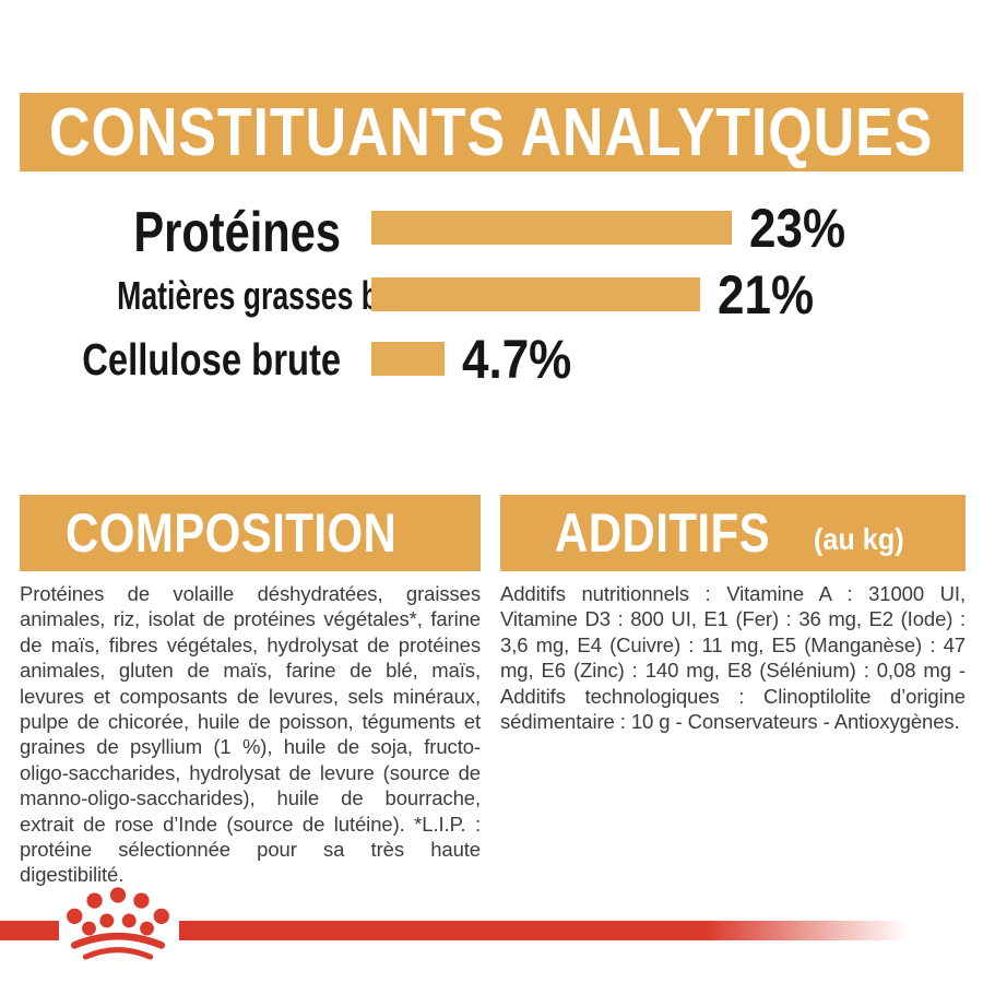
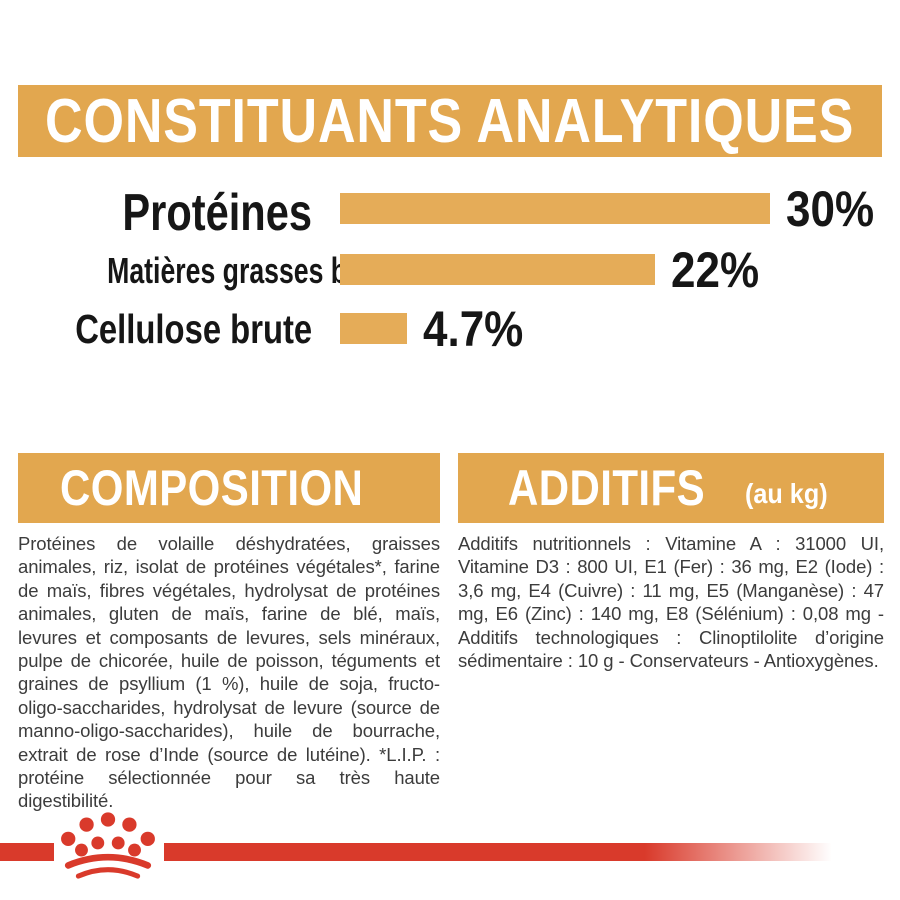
Protéines: 23% -> 30%
Matières grasses brutes: 21% -> 22%
